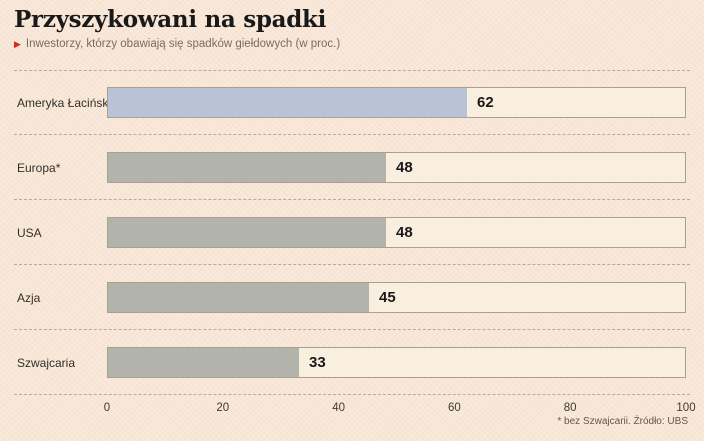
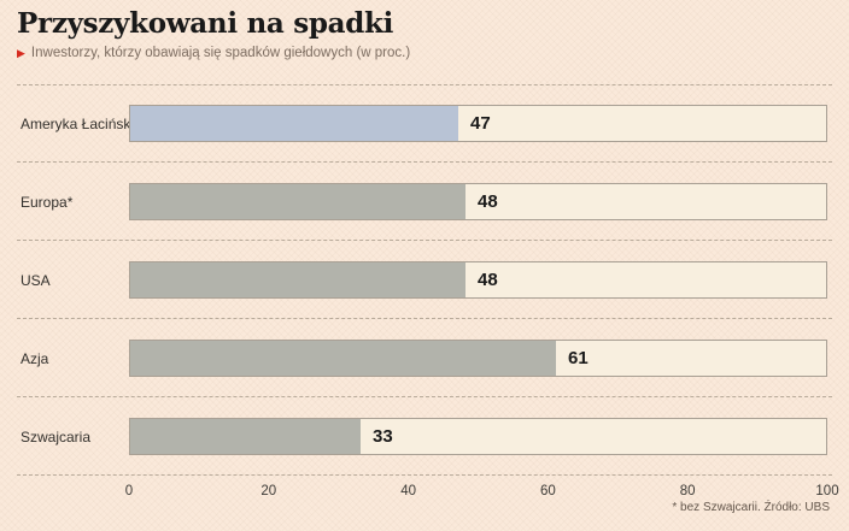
Ameryka Łacińska: 62 -> 47
Azja: 45 -> 61
